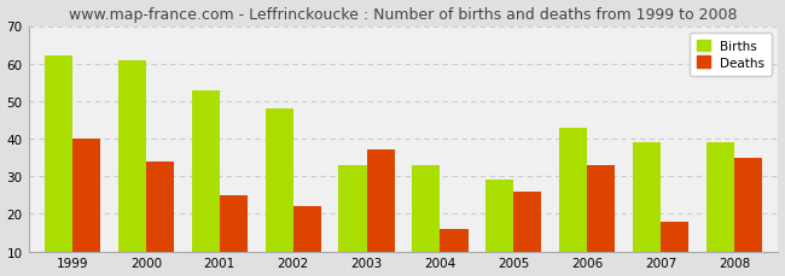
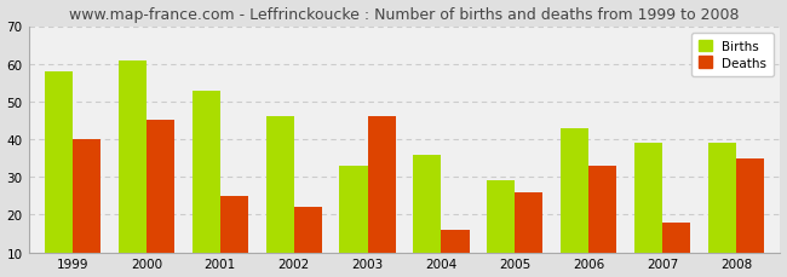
Births/1999: 62 -> 58
Deaths/2000: 34 -> 45
Births/2002: 48 -> 46
Deaths/2003: 37 -> 46
Births/2004: 33 -> 36
